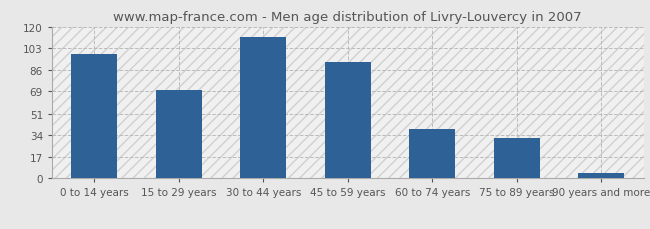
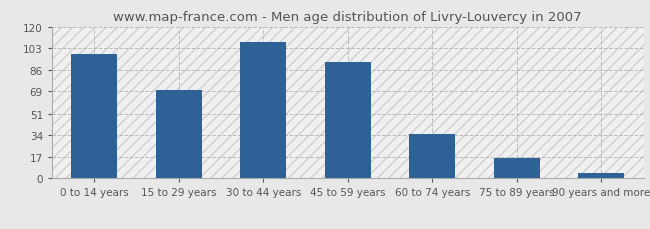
30 to 44 years: 112 -> 108
60 to 74 years: 39 -> 35
75 to 89 years: 32 -> 16
